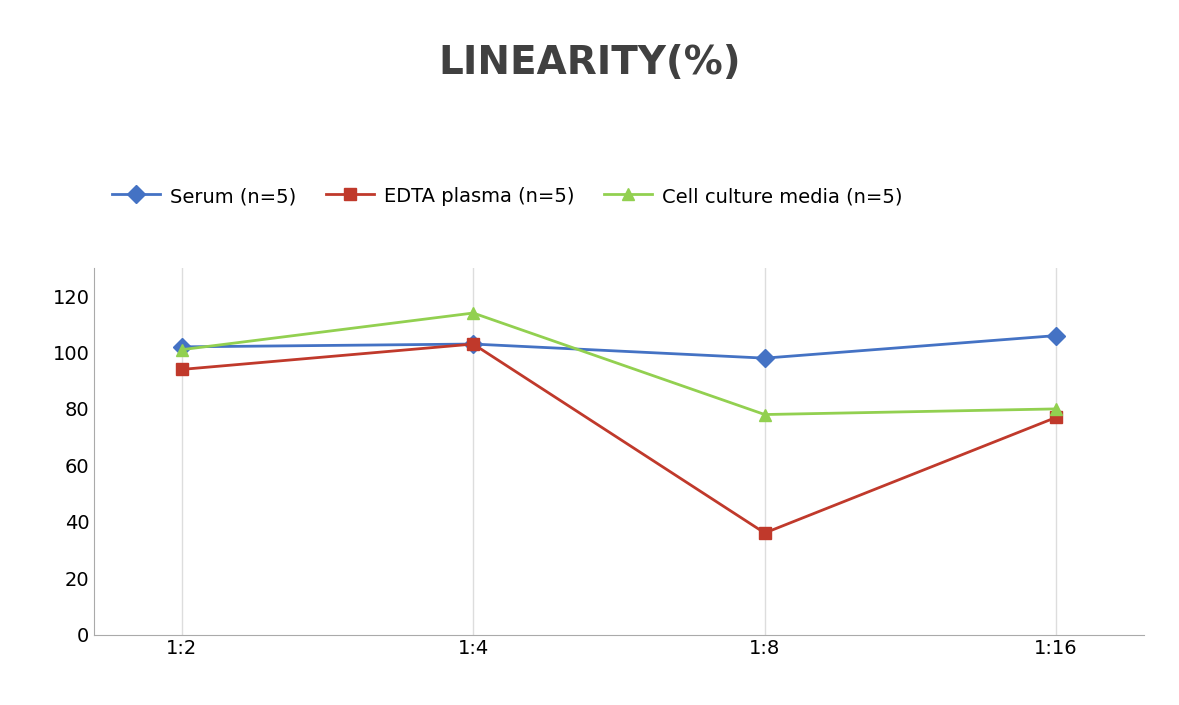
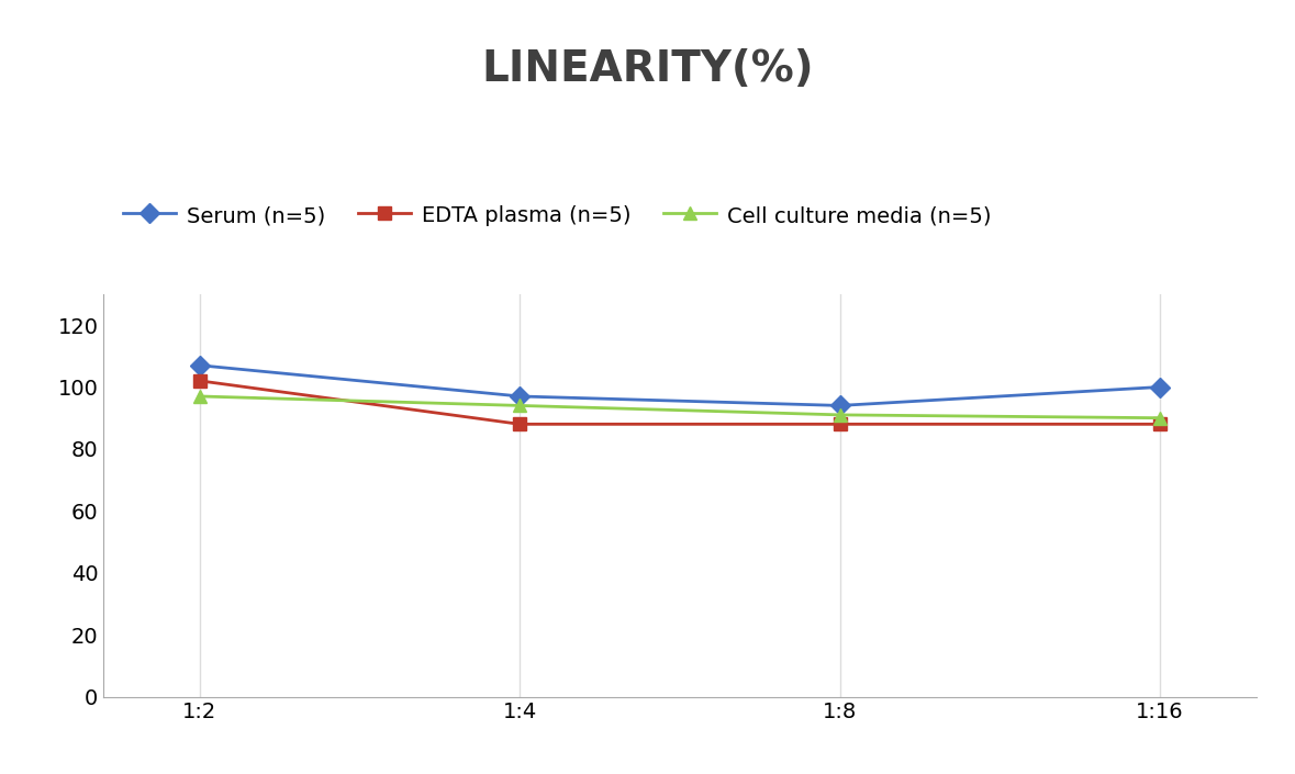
Serum (n=5)/1:2: 102 -> 107
EDTA plasma (n=5)/1:2: 94 -> 102
Cell culture media (n=5)/1:2: 101 -> 97
Serum (n=5)/1:4: 103 -> 97
EDTA plasma (n=5)/1:4: 103 -> 88
Cell culture media (n=5)/1:4: 114 -> 94
Serum (n=5)/1:8: 98 -> 94
EDTA plasma (n=5)/1:8: 36 -> 88
Cell culture media (n=5)/1:8: 78 -> 91
Serum (n=5)/1:16: 106 -> 100
EDTA plasma (n=5)/1:16: 77 -> 88
Cell culture media (n=5)/1:16: 80 -> 90
